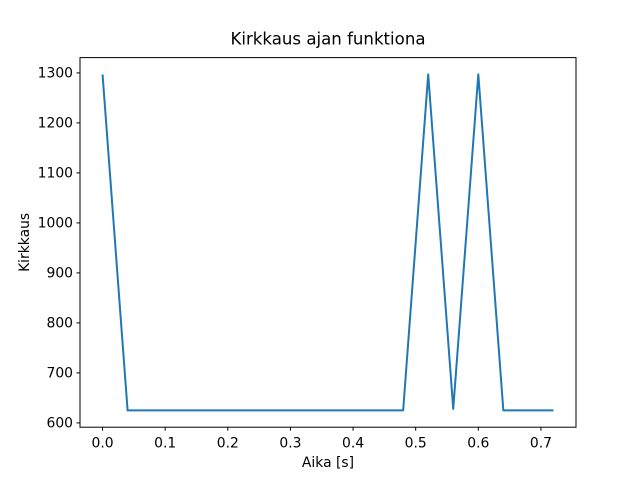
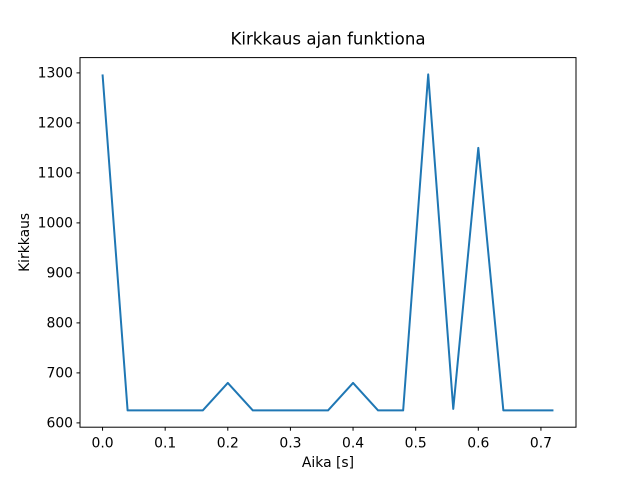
0.2: 620 -> 680
0.4: 620 -> 680
0.6: 1300 -> 1150
